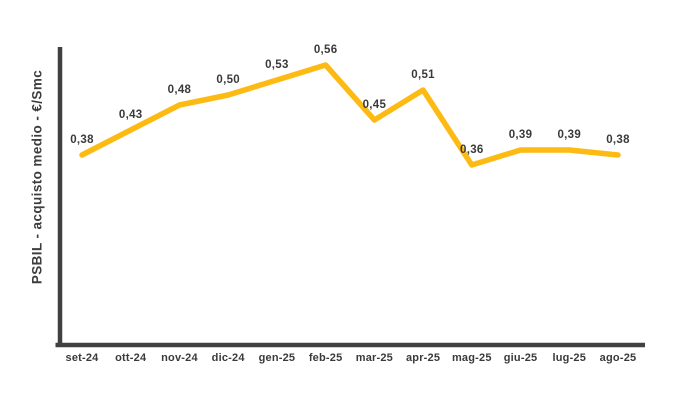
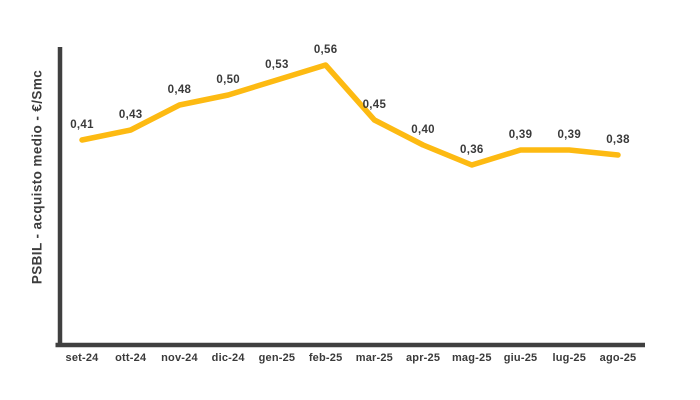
set-24: 0,38 -> 0,41
apr-25: 0,51 -> 0,40
